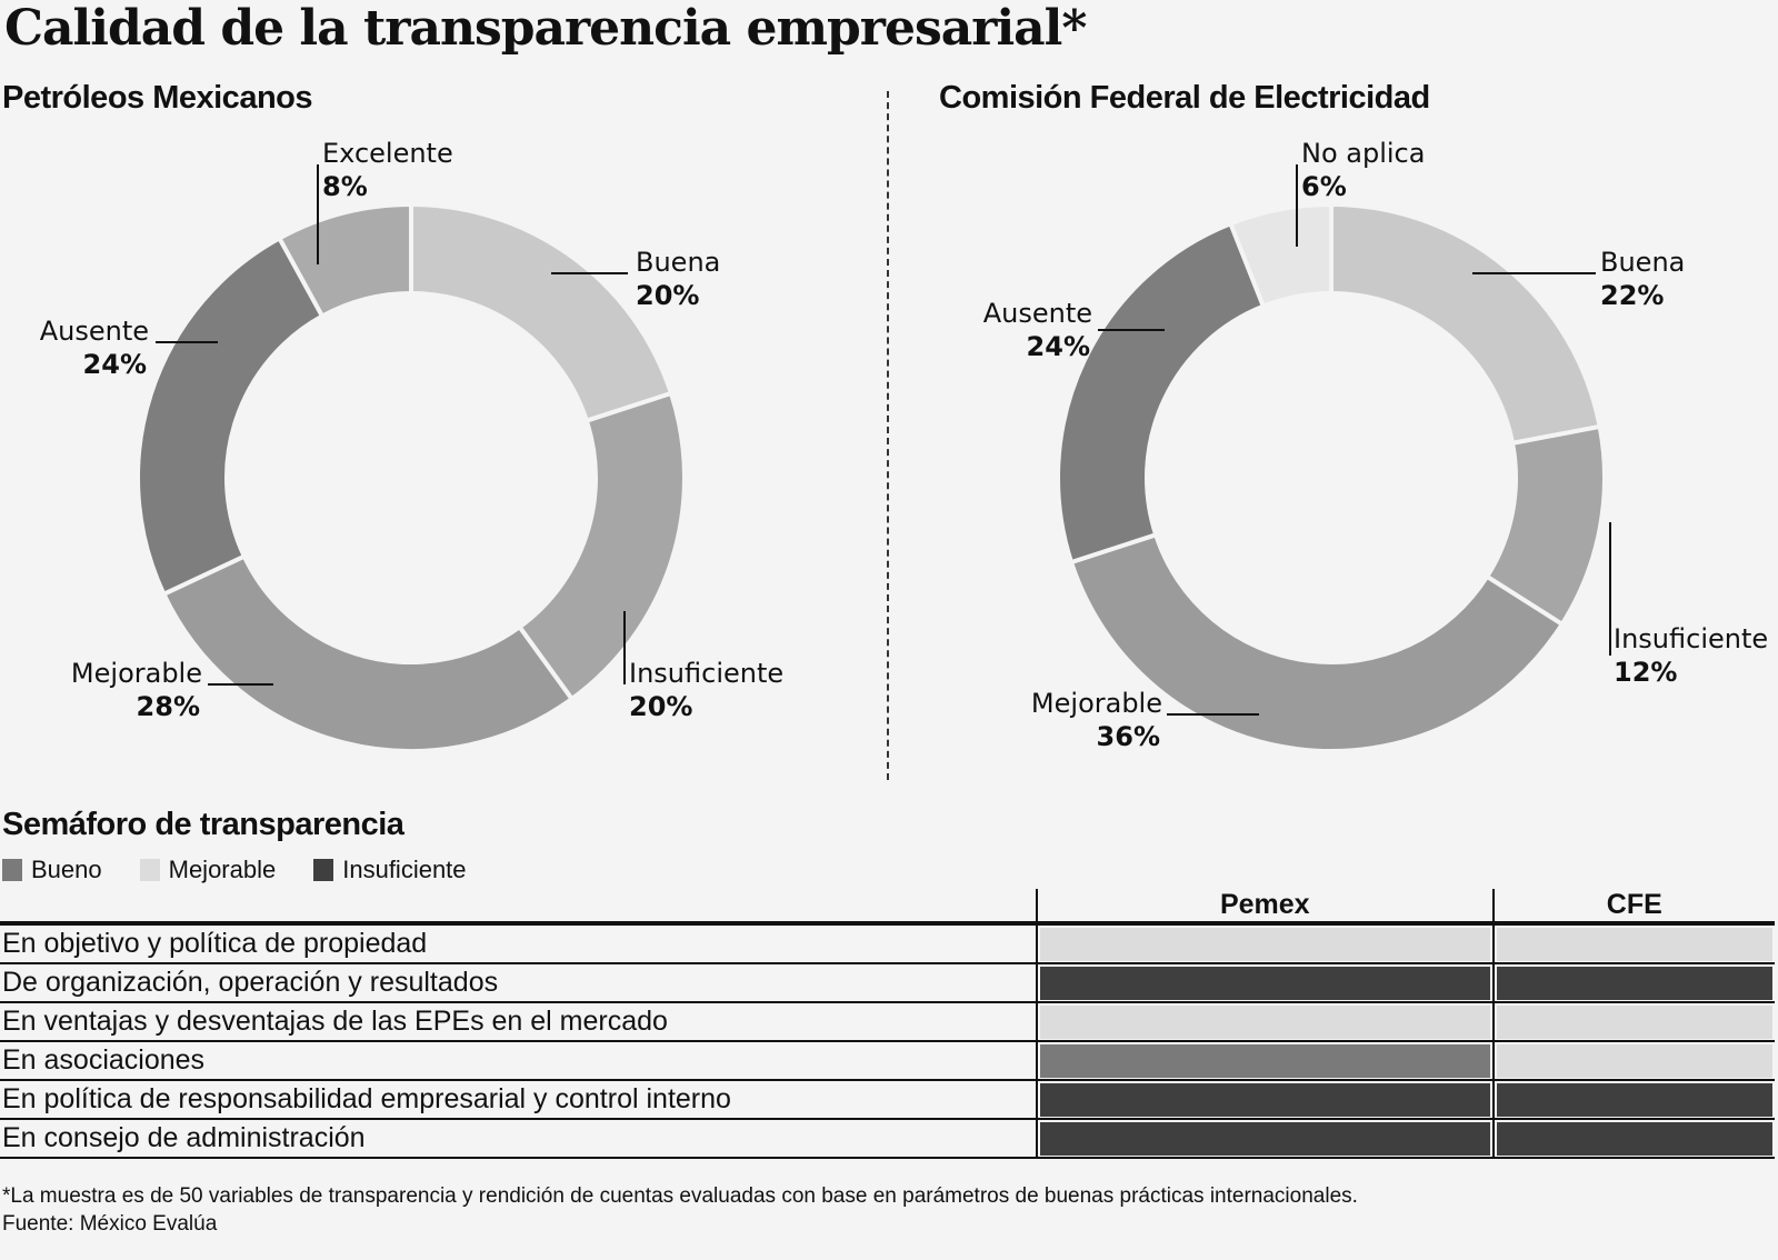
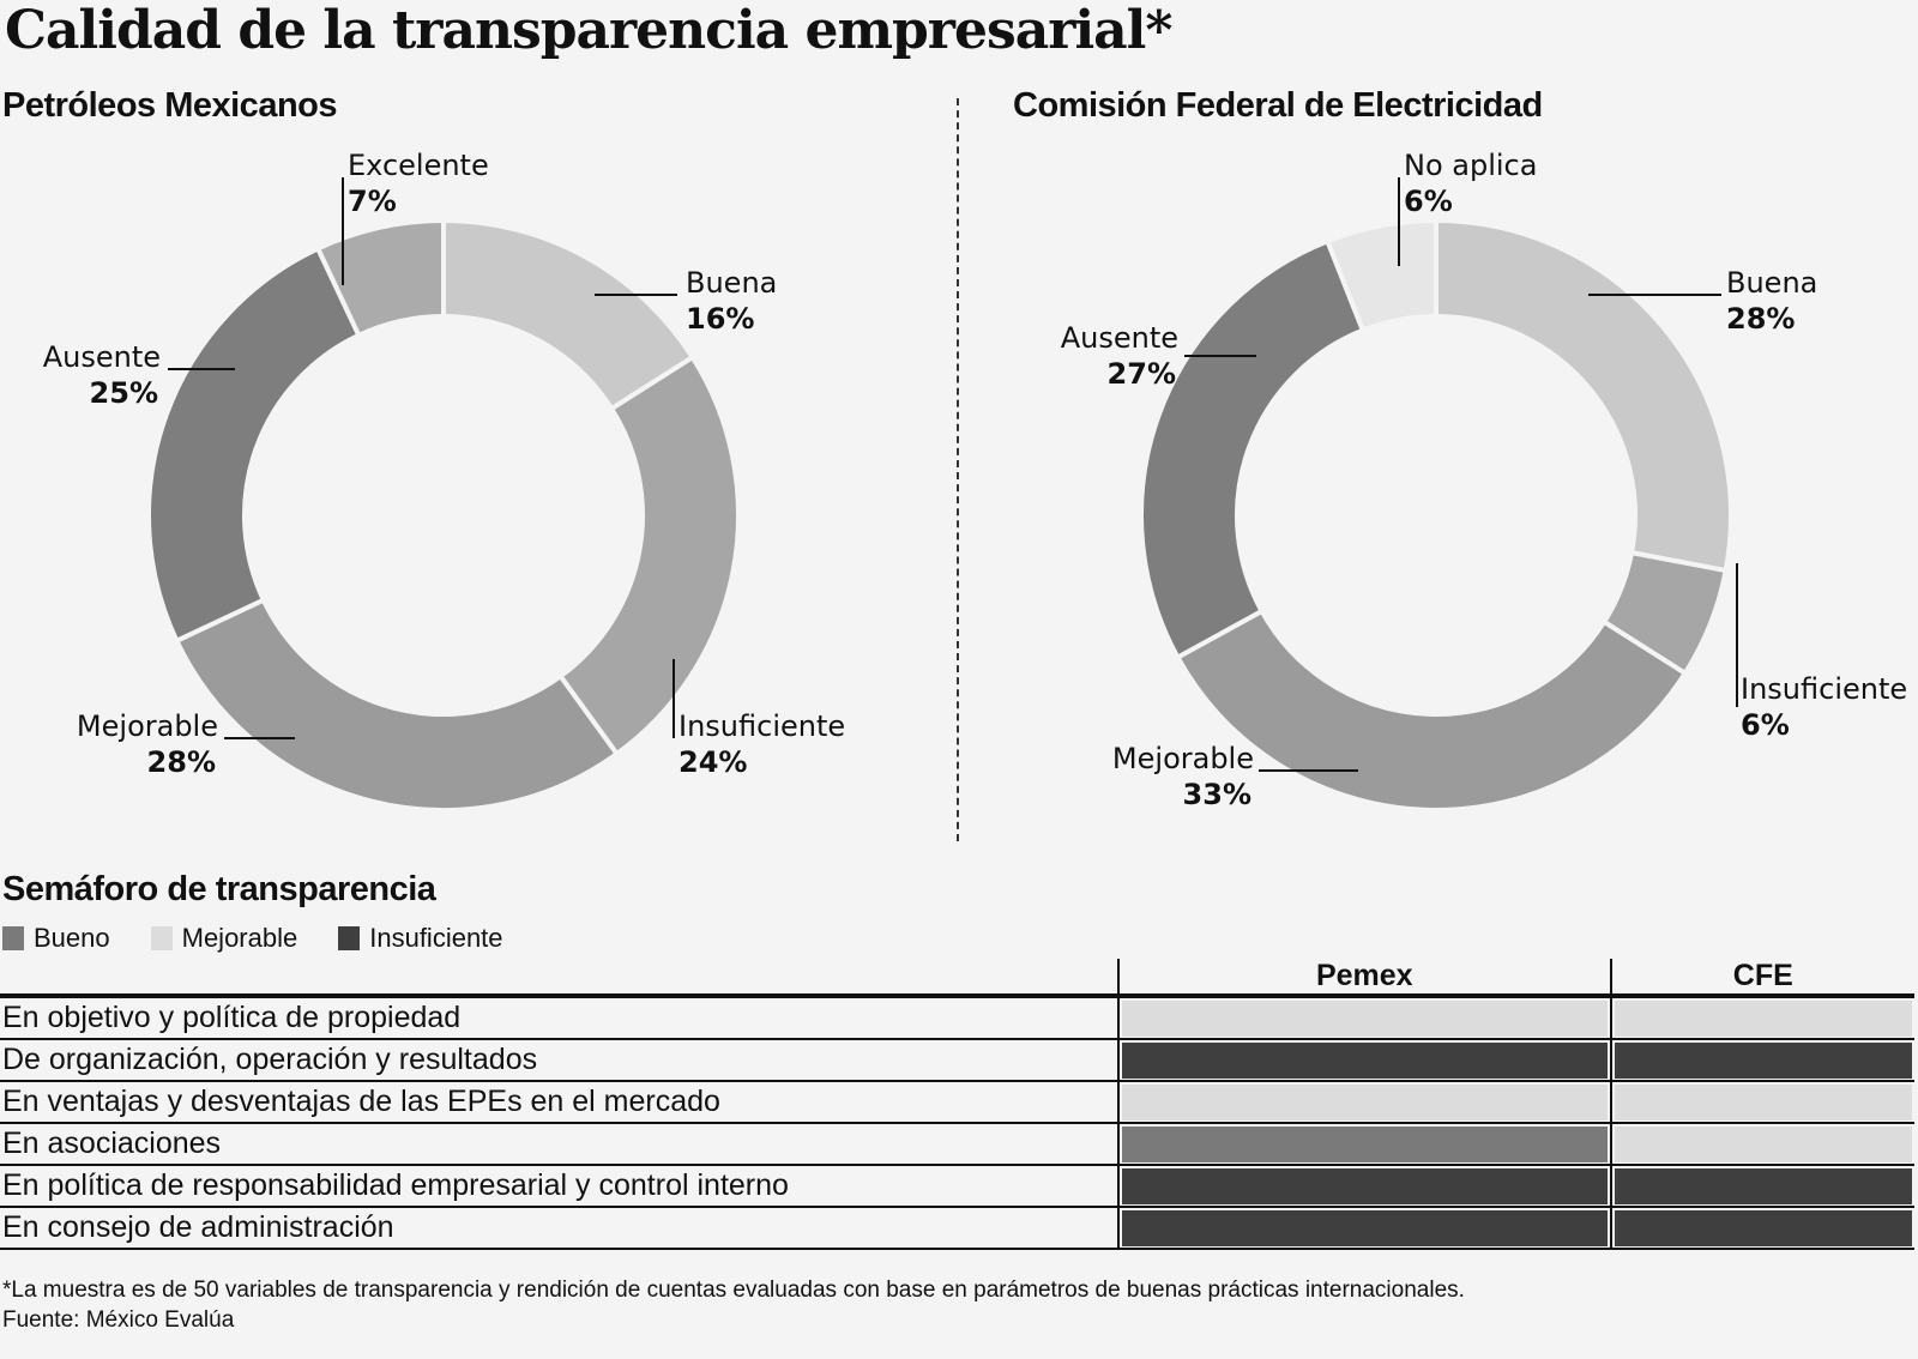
Petróleos Mexicanos/Buena: 20% -> 16%
Petróleos Mexicanos/Insuficiente: 20% -> 24%
Petróleos Mexicanos/Ausente: 24% -> 25%
Petróleos Mexicanos/Excelente: 8% -> 7%
Comisión Federal de Electricidad/Buena: 22% -> 28%
Comisión Federal de Electricidad/Insuficiente: 12% -> 6%
Comisión Federal de Electricidad/Mejorable: 36% -> 33%
Comisión Federal de Electricidad/Ausente: 24% -> 27%
